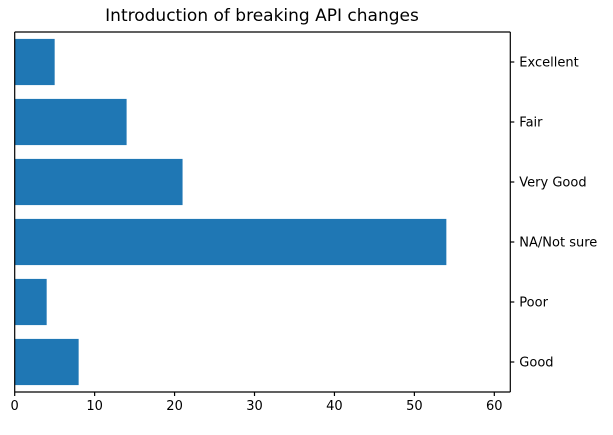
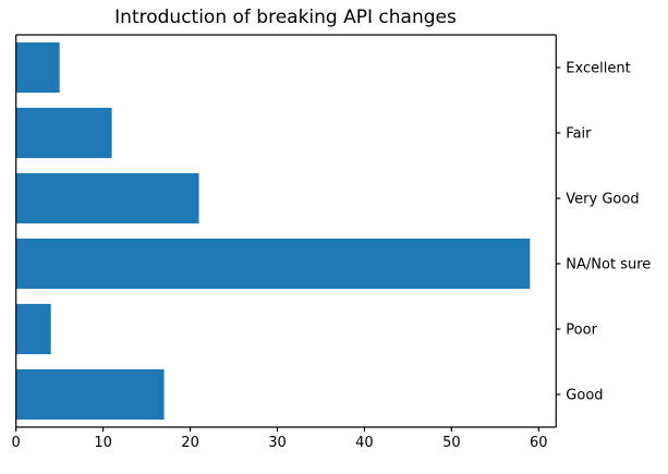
Fair: 14 -> 11
NA/Not sure: 54 -> 59
Good: 8 -> 17
